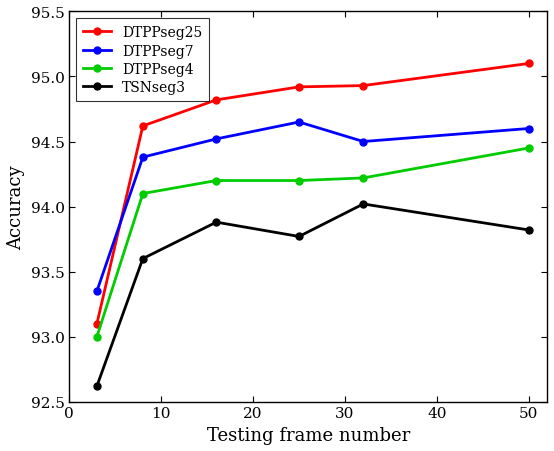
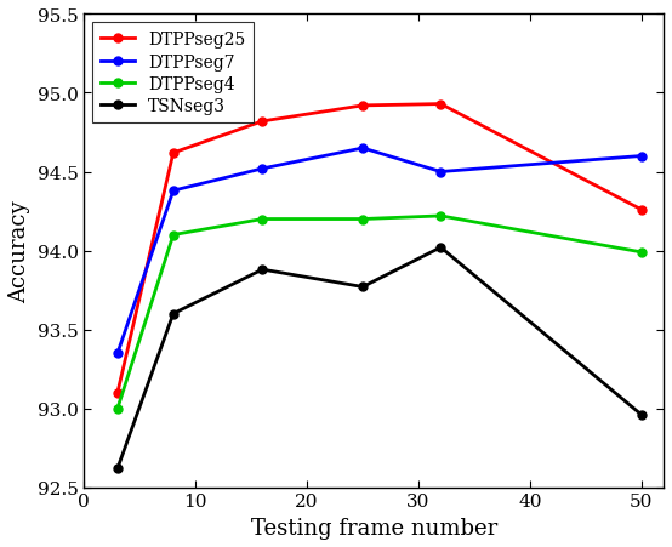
DTPPseg25/50: 95.10 -> 94.26
DTPPseg4/50: 94.45 -> 93.99
TSNseg3/50: 93.82 -> 92.96
